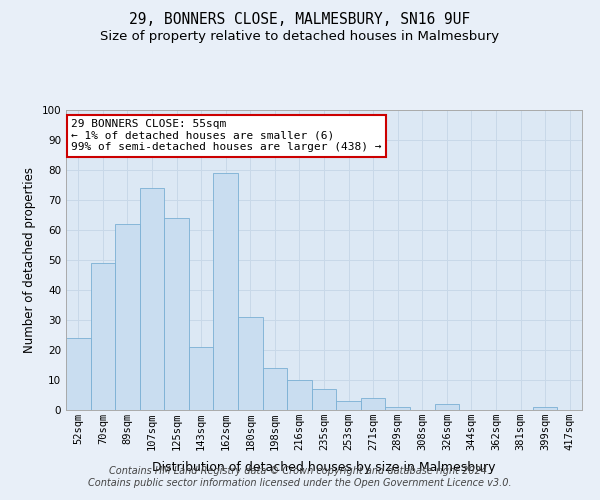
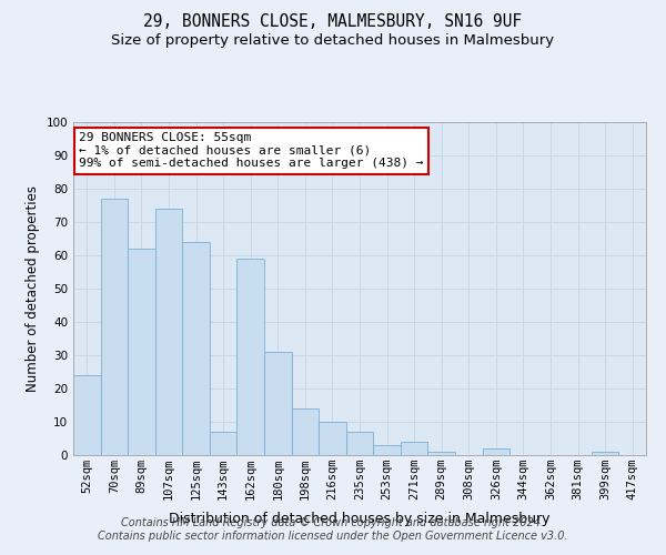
70sqm: 49 -> 77
143sqm: 21 -> 7
162sqm: 79 -> 59
